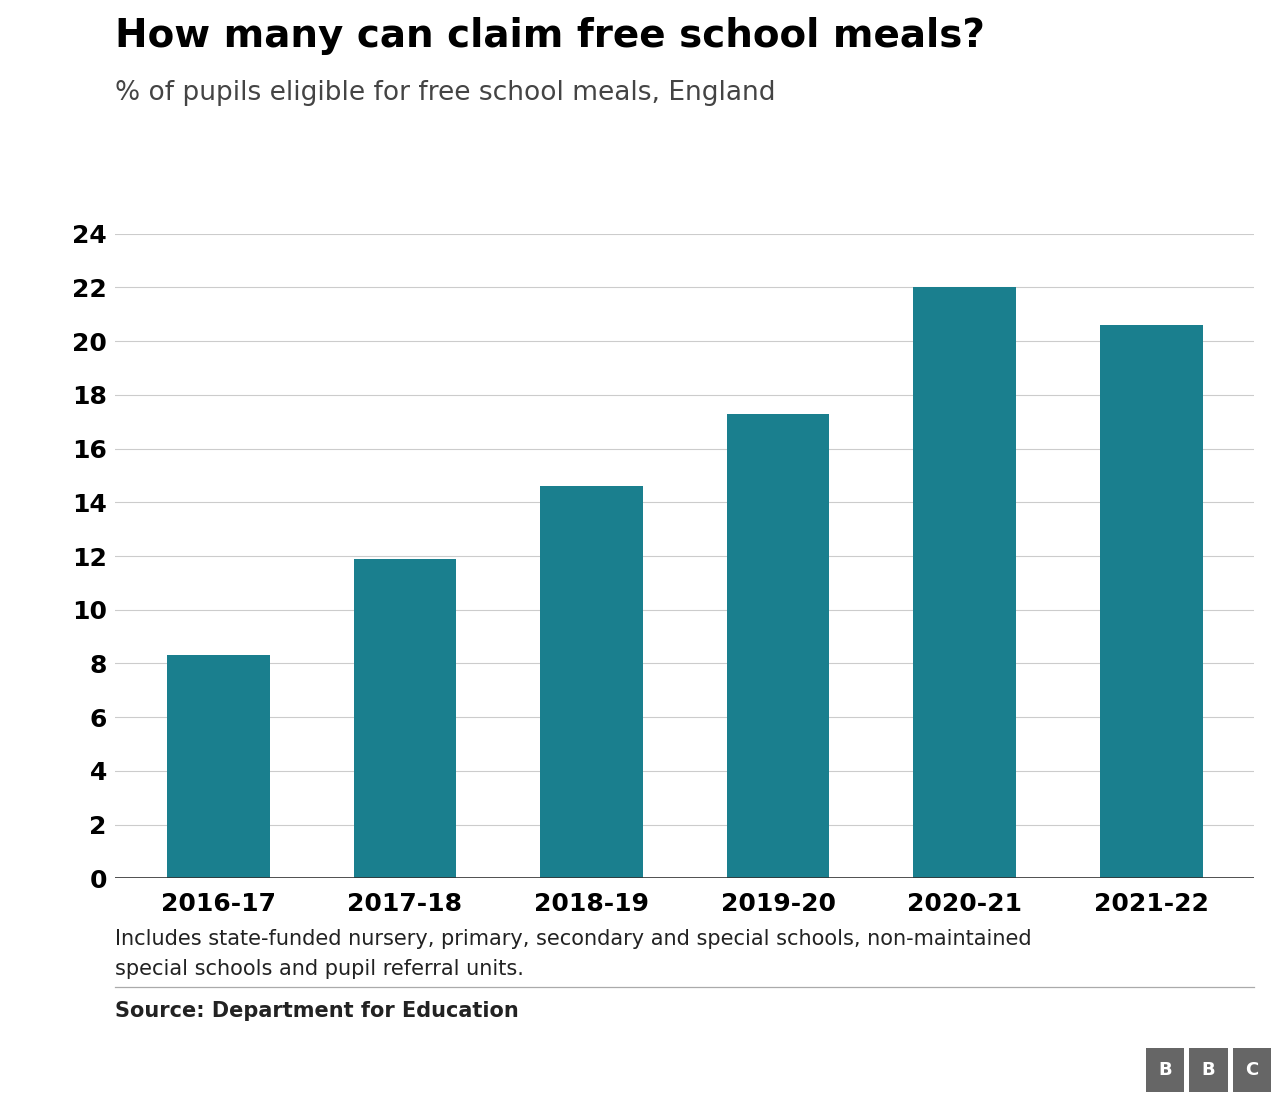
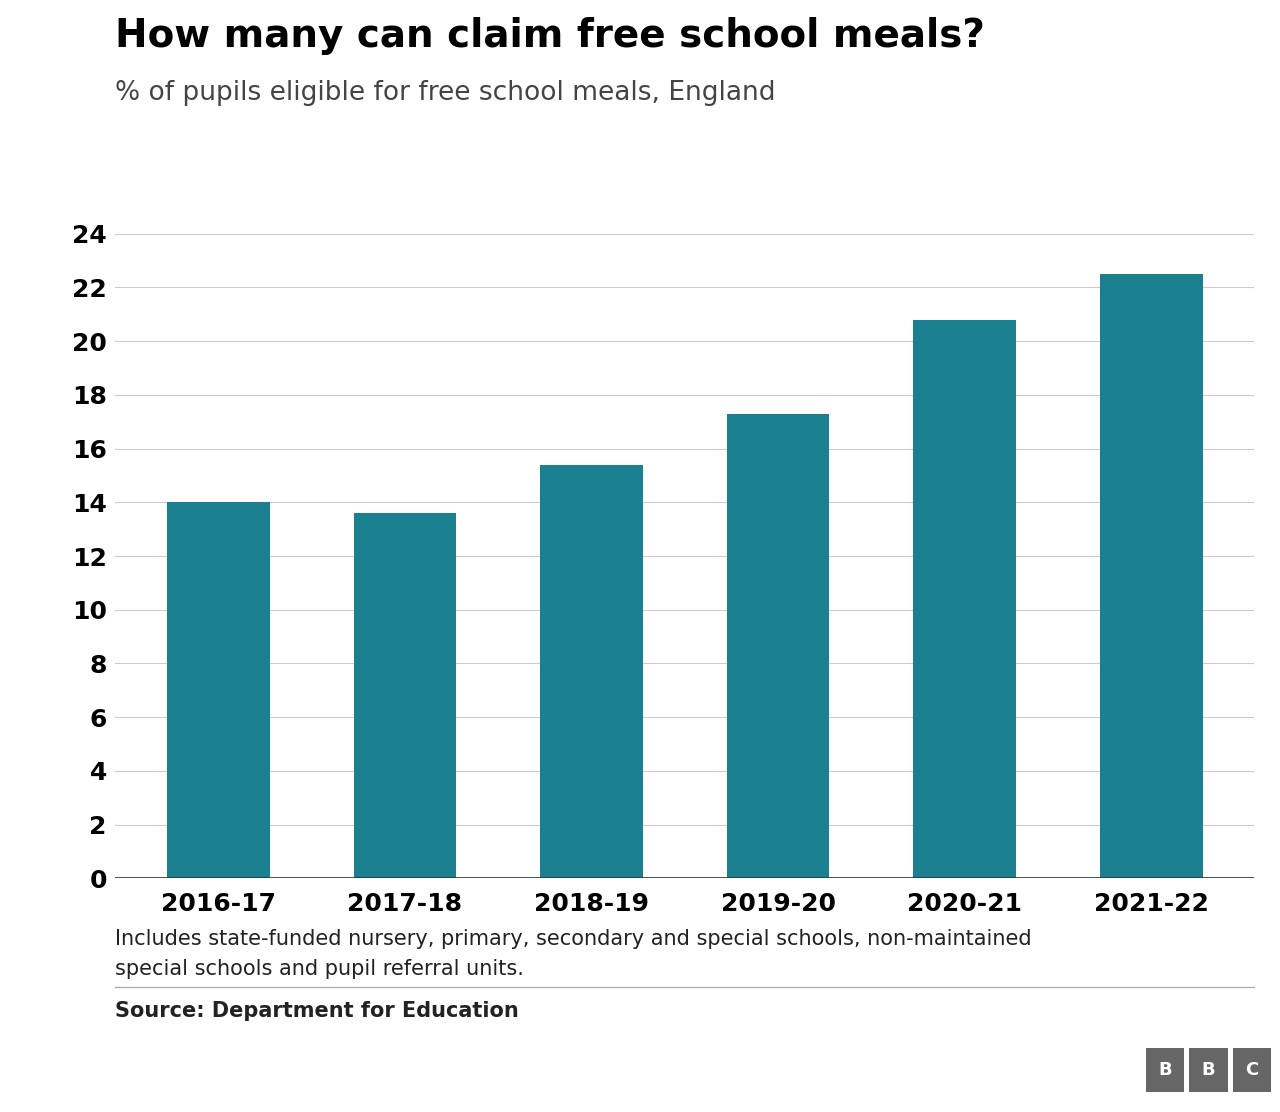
2016-17: 8.3 -> 14.0
2017-18: 11.9 -> 13.6
2018-19: 14.6 -> 15.4
2020-21: 22.0 -> 20.8
2021-22: 20.6 -> 22.5
